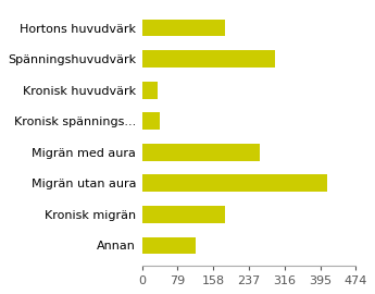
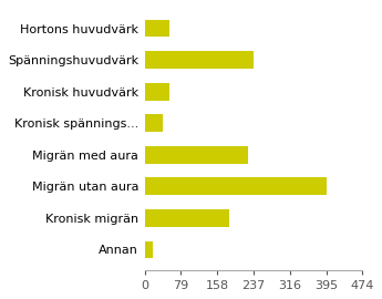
Hortons huvudvärk: 185 -> 55
Spänningshuvudvärk: 295 -> 237
Kronisk huvudvärk: 35 -> 55
Migrän med aura: 260 -> 225
Migrän utan aura: 410 -> 395
Annan: 120 -> 18
